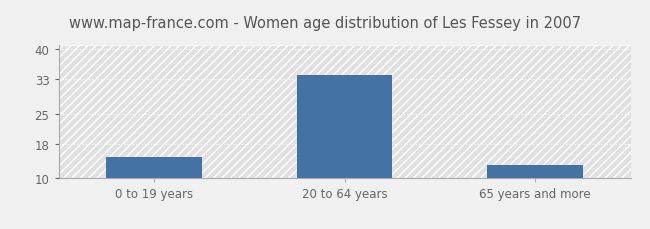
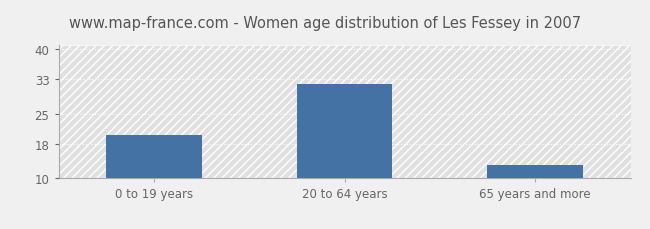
0 to 19 years: 15 -> 20
20 to 64 years: 34 -> 32
